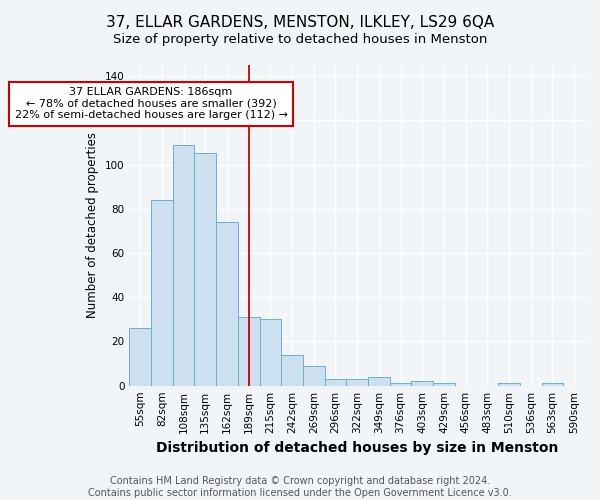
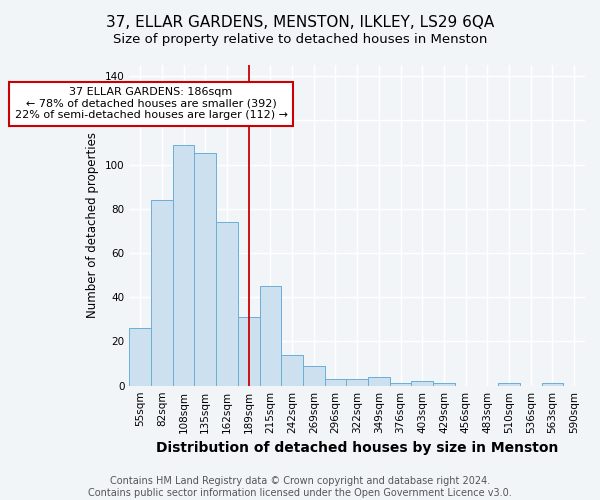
215sqm: 30 -> 45
